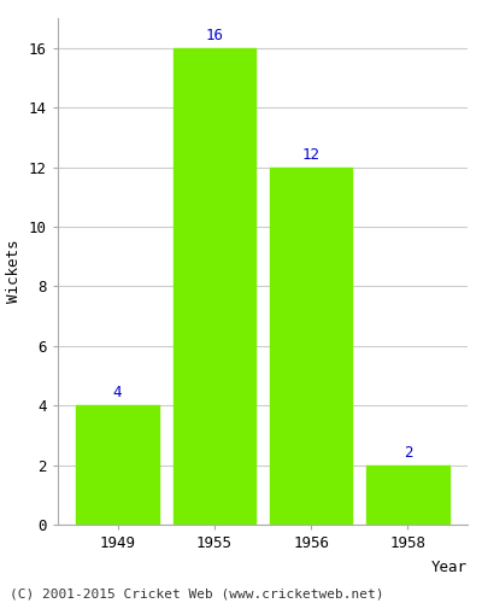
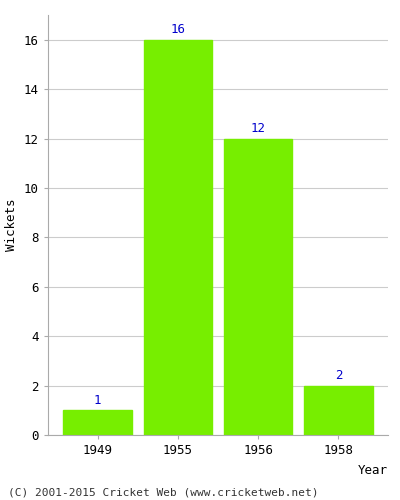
1949: 4 -> 1
